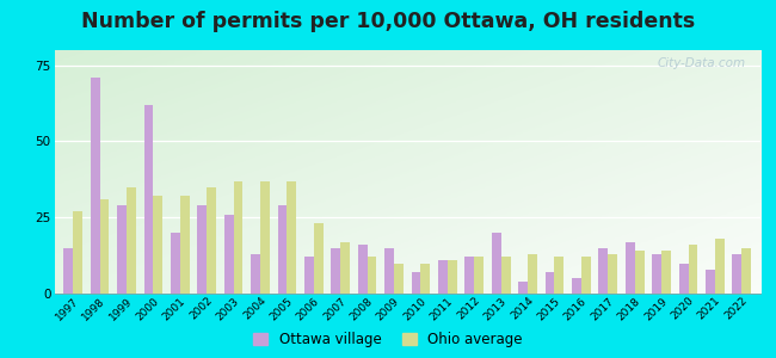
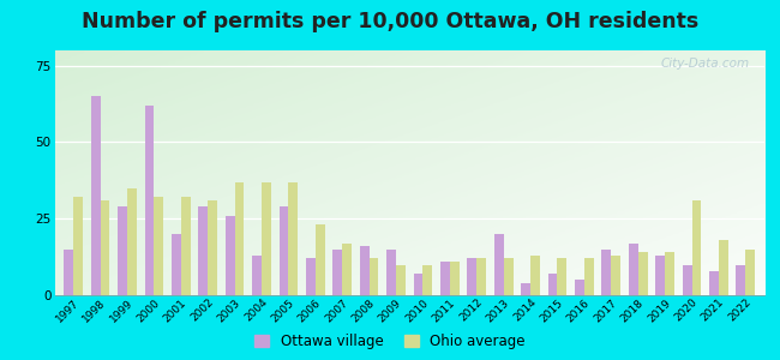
Ohio average/1997: 27 -> 32
Ottawa village/1998: 71 -> 65
Ohio average/2002: 35 -> 31
Ohio average/2020: 16 -> 31
Ottawa village/2022: 13 -> 10
